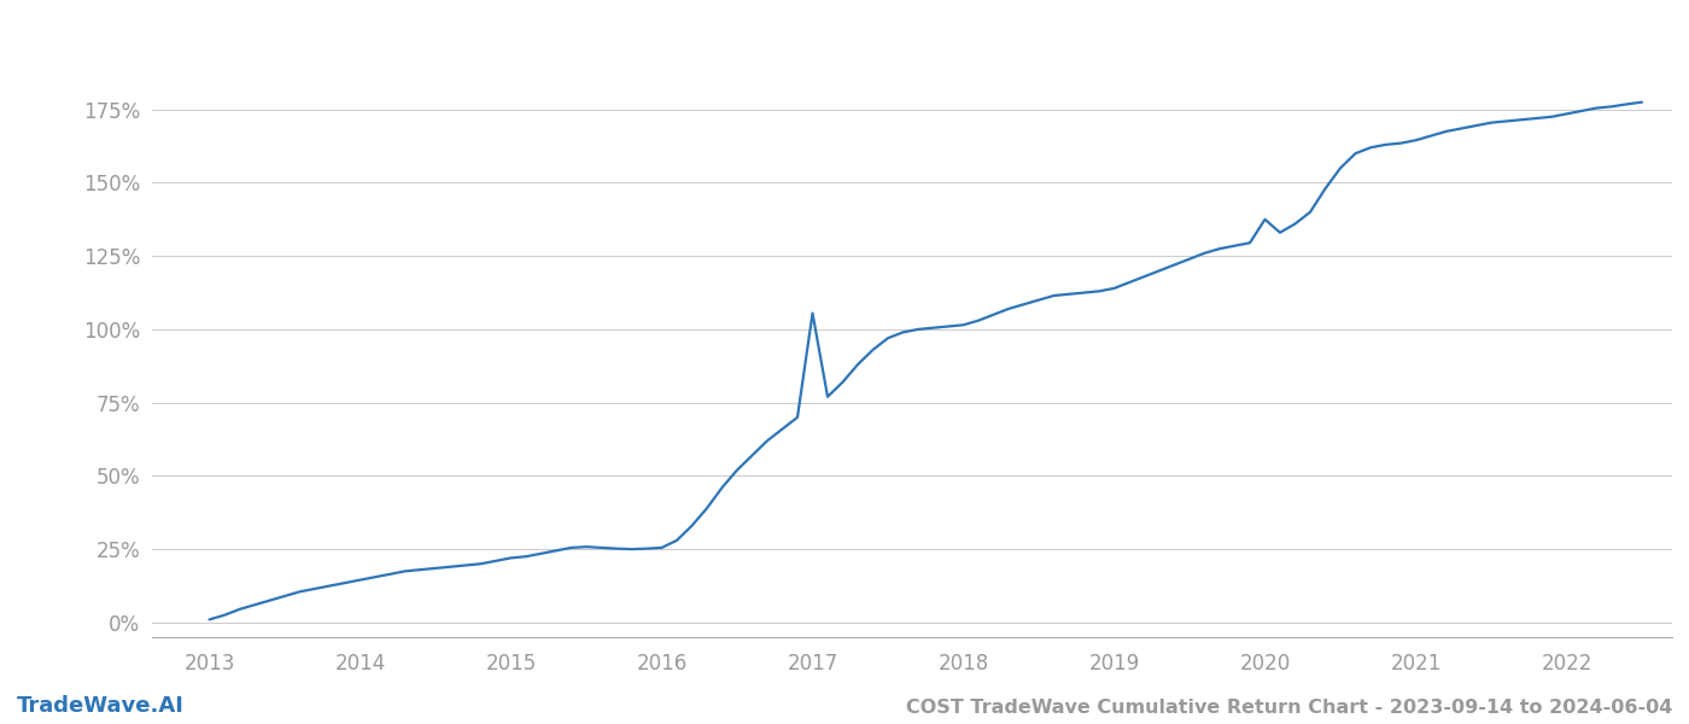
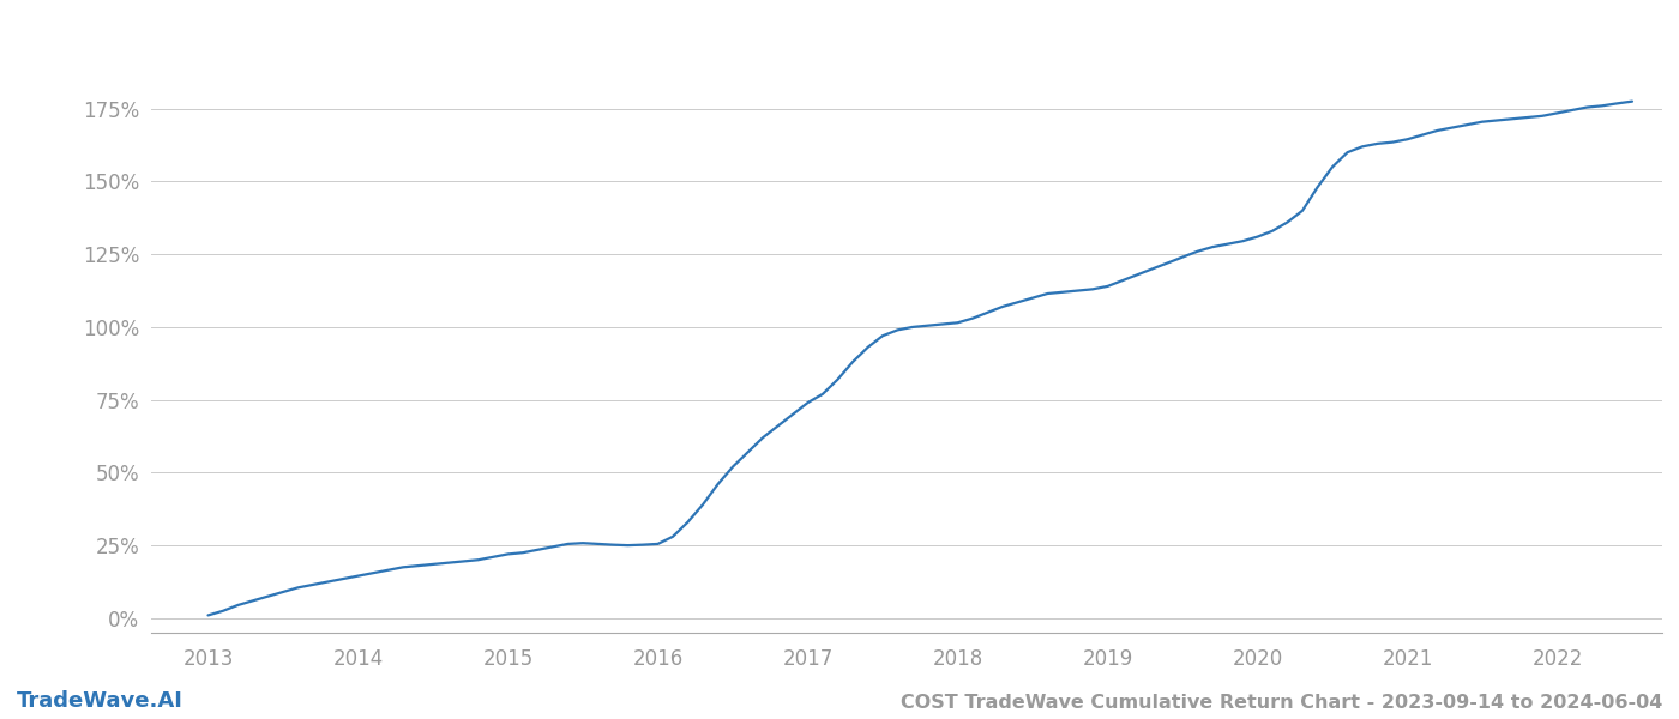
2017: 105.5% -> 74.0%
2020: 137.5% -> 131.0%
